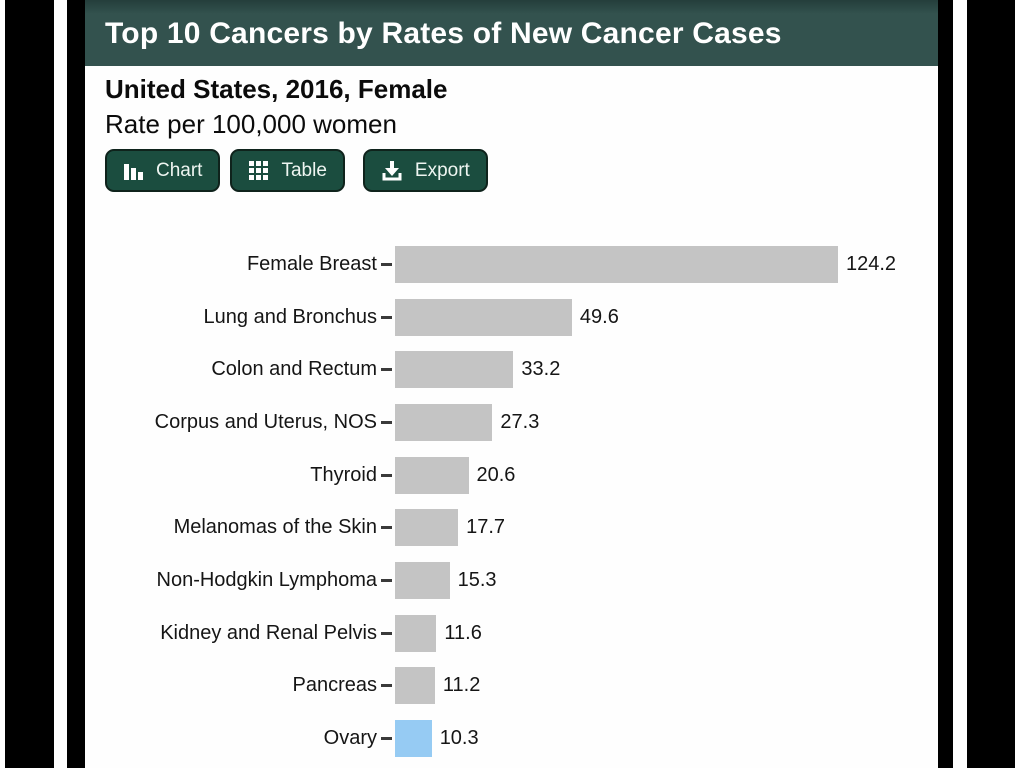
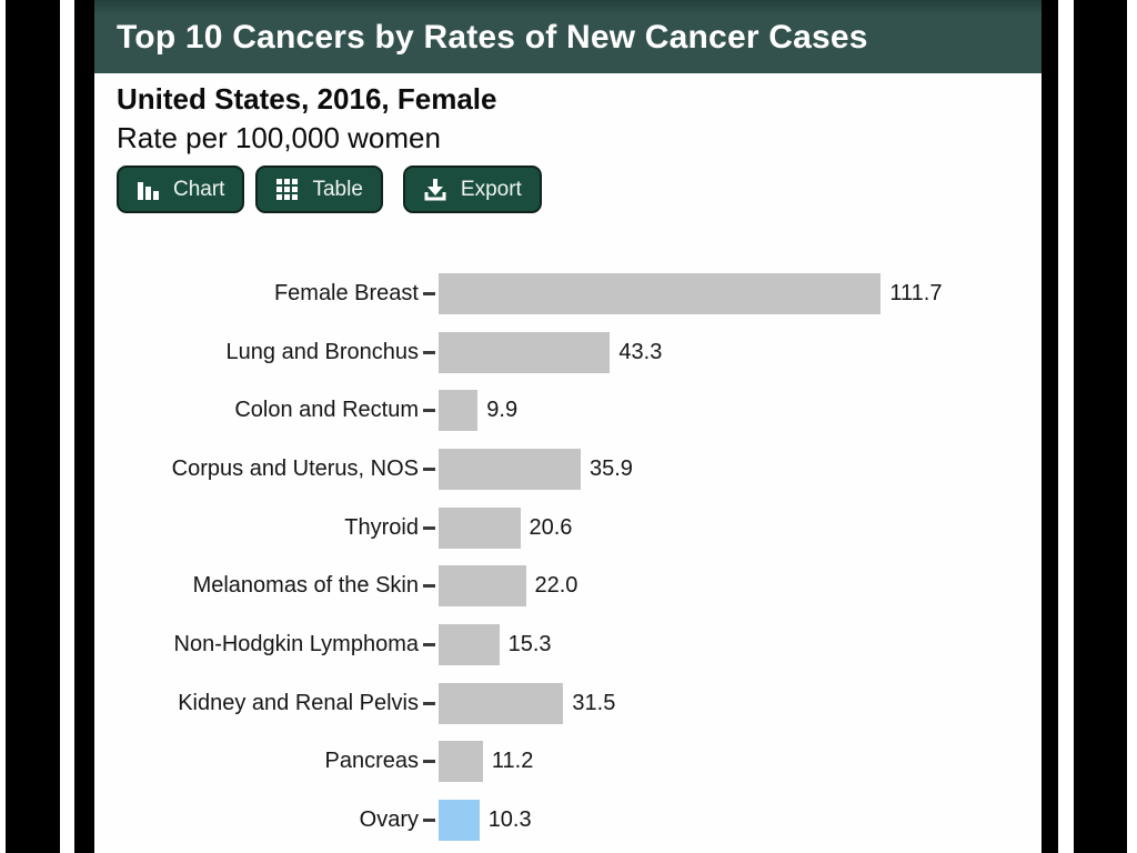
Female Breast: 124.2 -> 111.7
Lung and Bronchus: 49.6 -> 43.3
Colon and Rectum: 33.2 -> 9.9
Corpus and Uterus, NOS: 27.3 -> 35.9
Melanomas of the Skin: 17.7 -> 22.0
Kidney and Renal Pelvis: 11.6 -> 31.5
